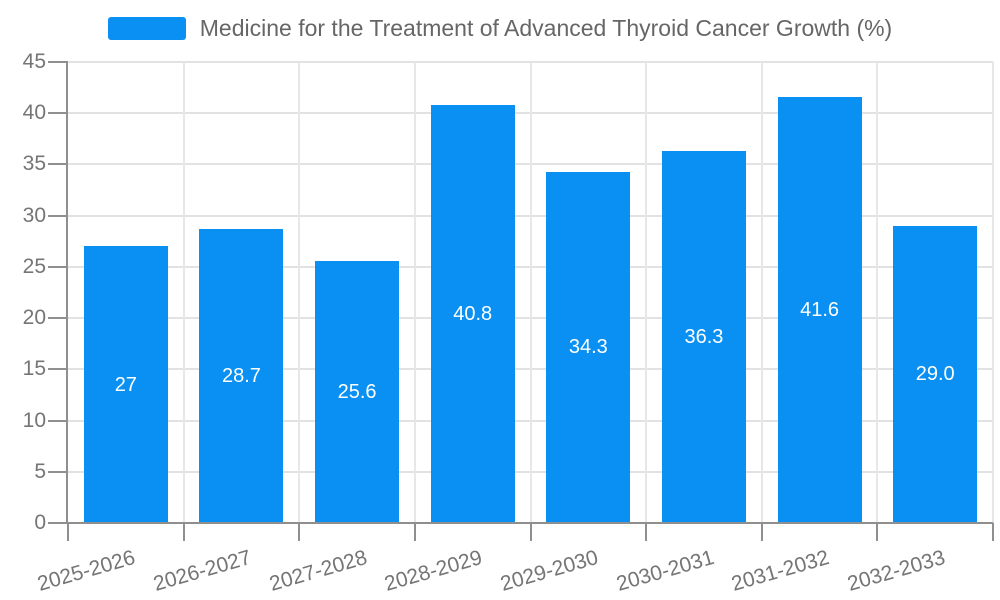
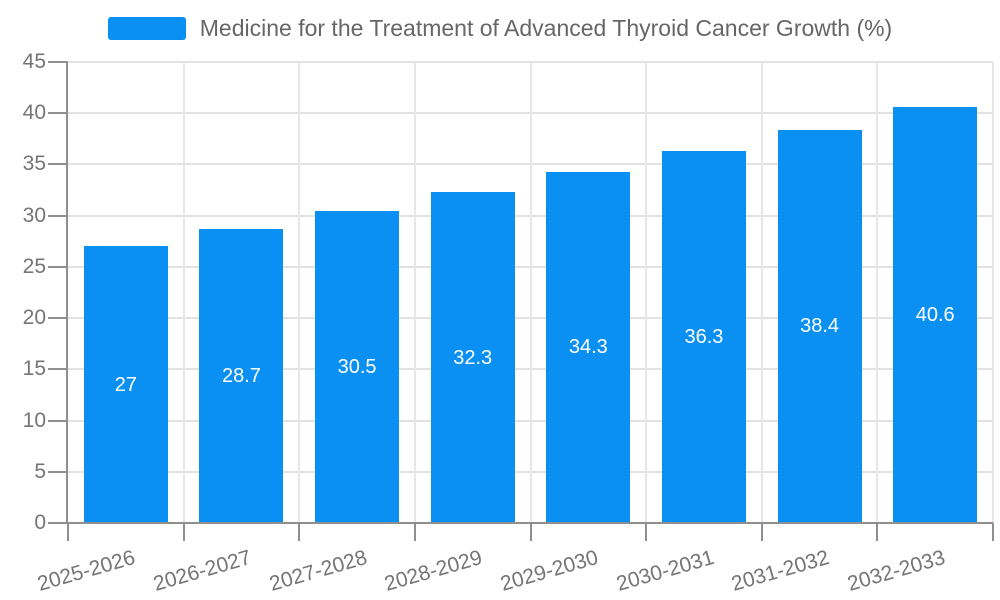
2027-2028: 25.6 -> 30.5
2028-2029: 40.8 -> 32.3
2031-2032: 41.6 -> 38.4
2032-2033: 29.0 -> 40.6
